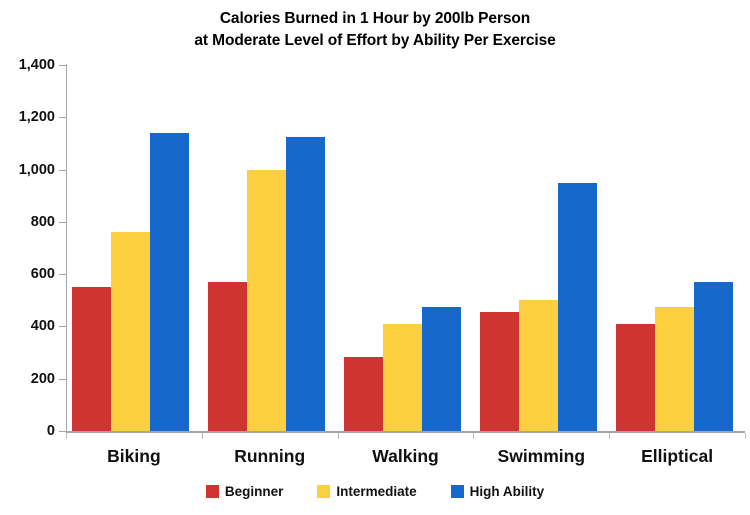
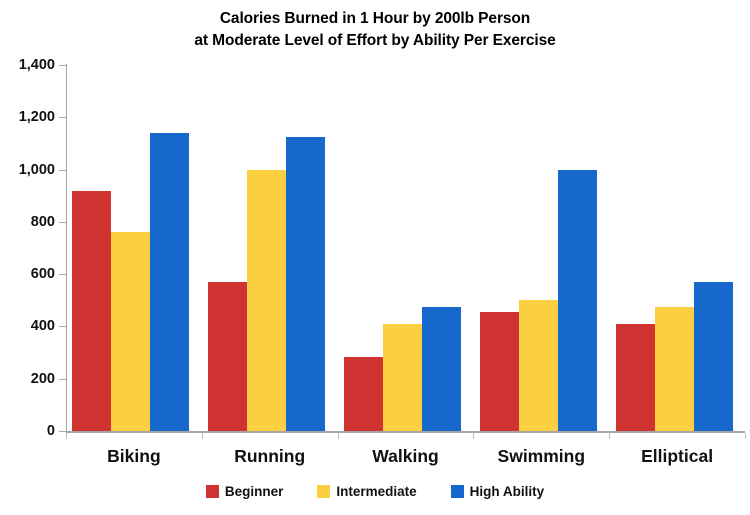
Beginner/Biking: 550 -> 920
High Ability/Swimming: 950 -> 1000
